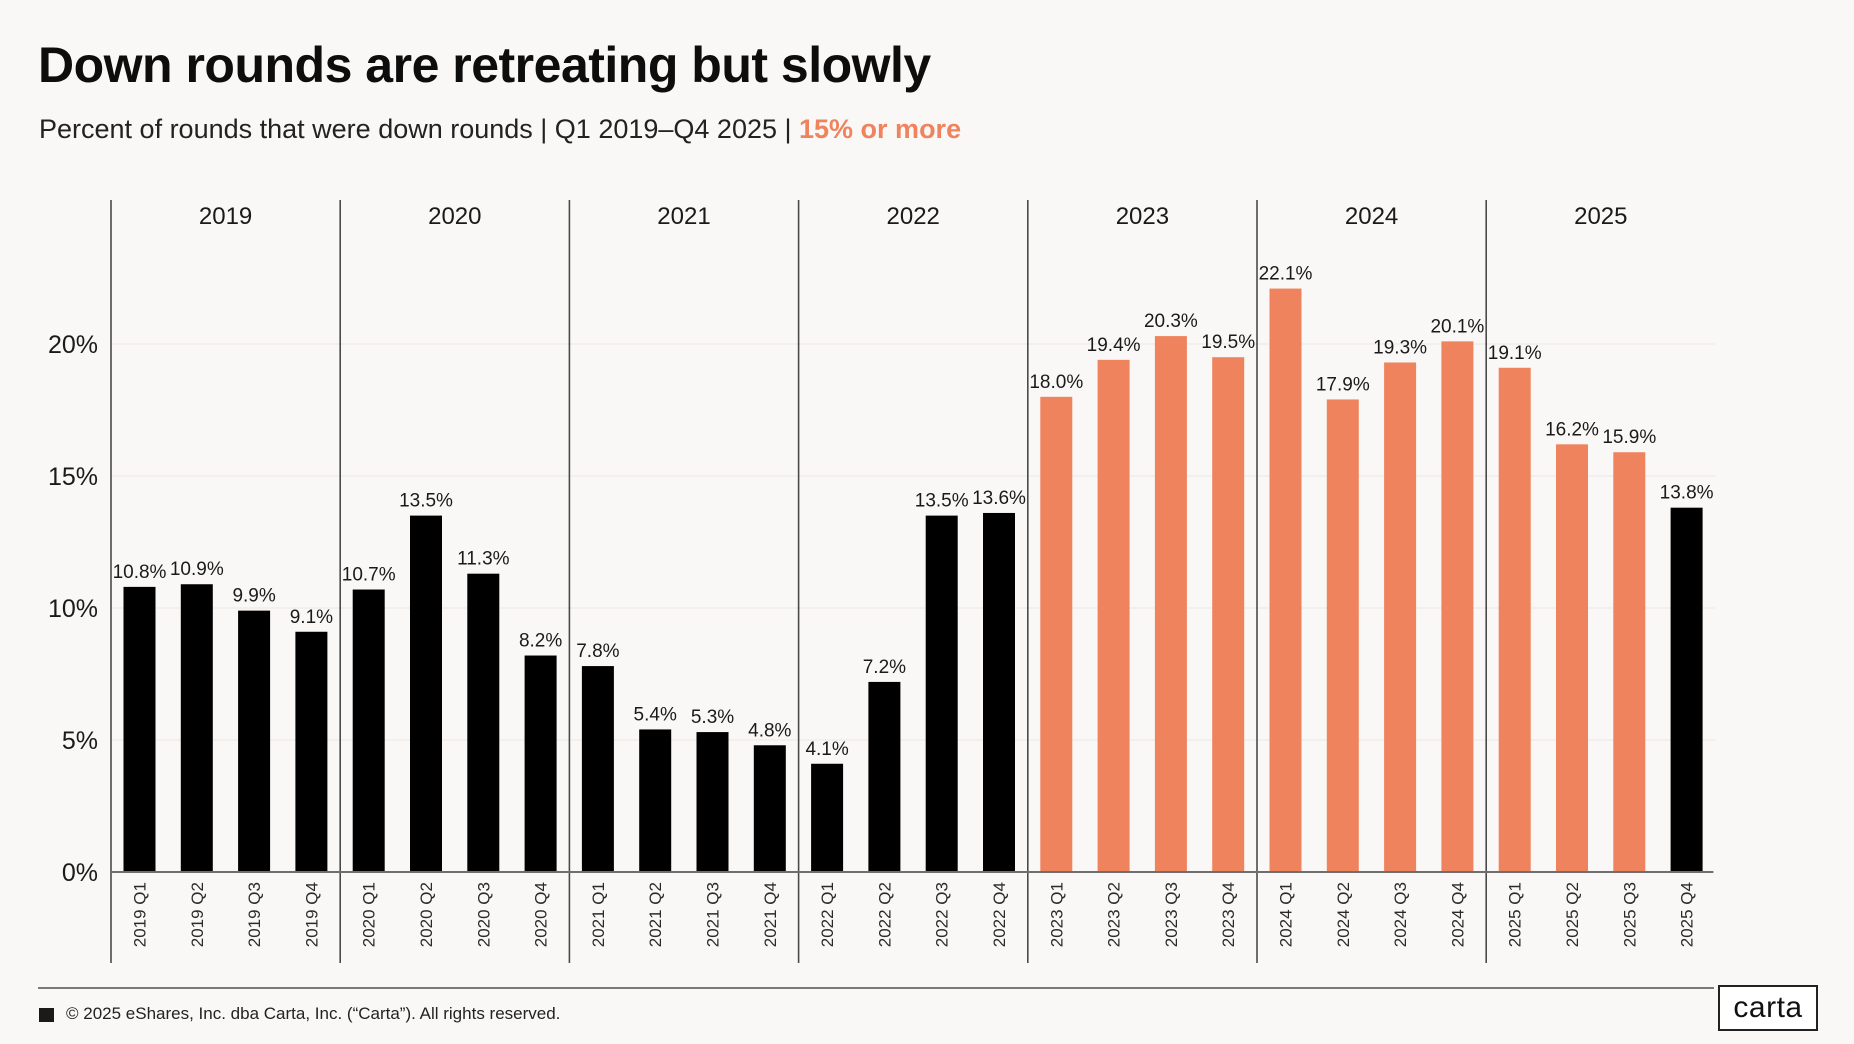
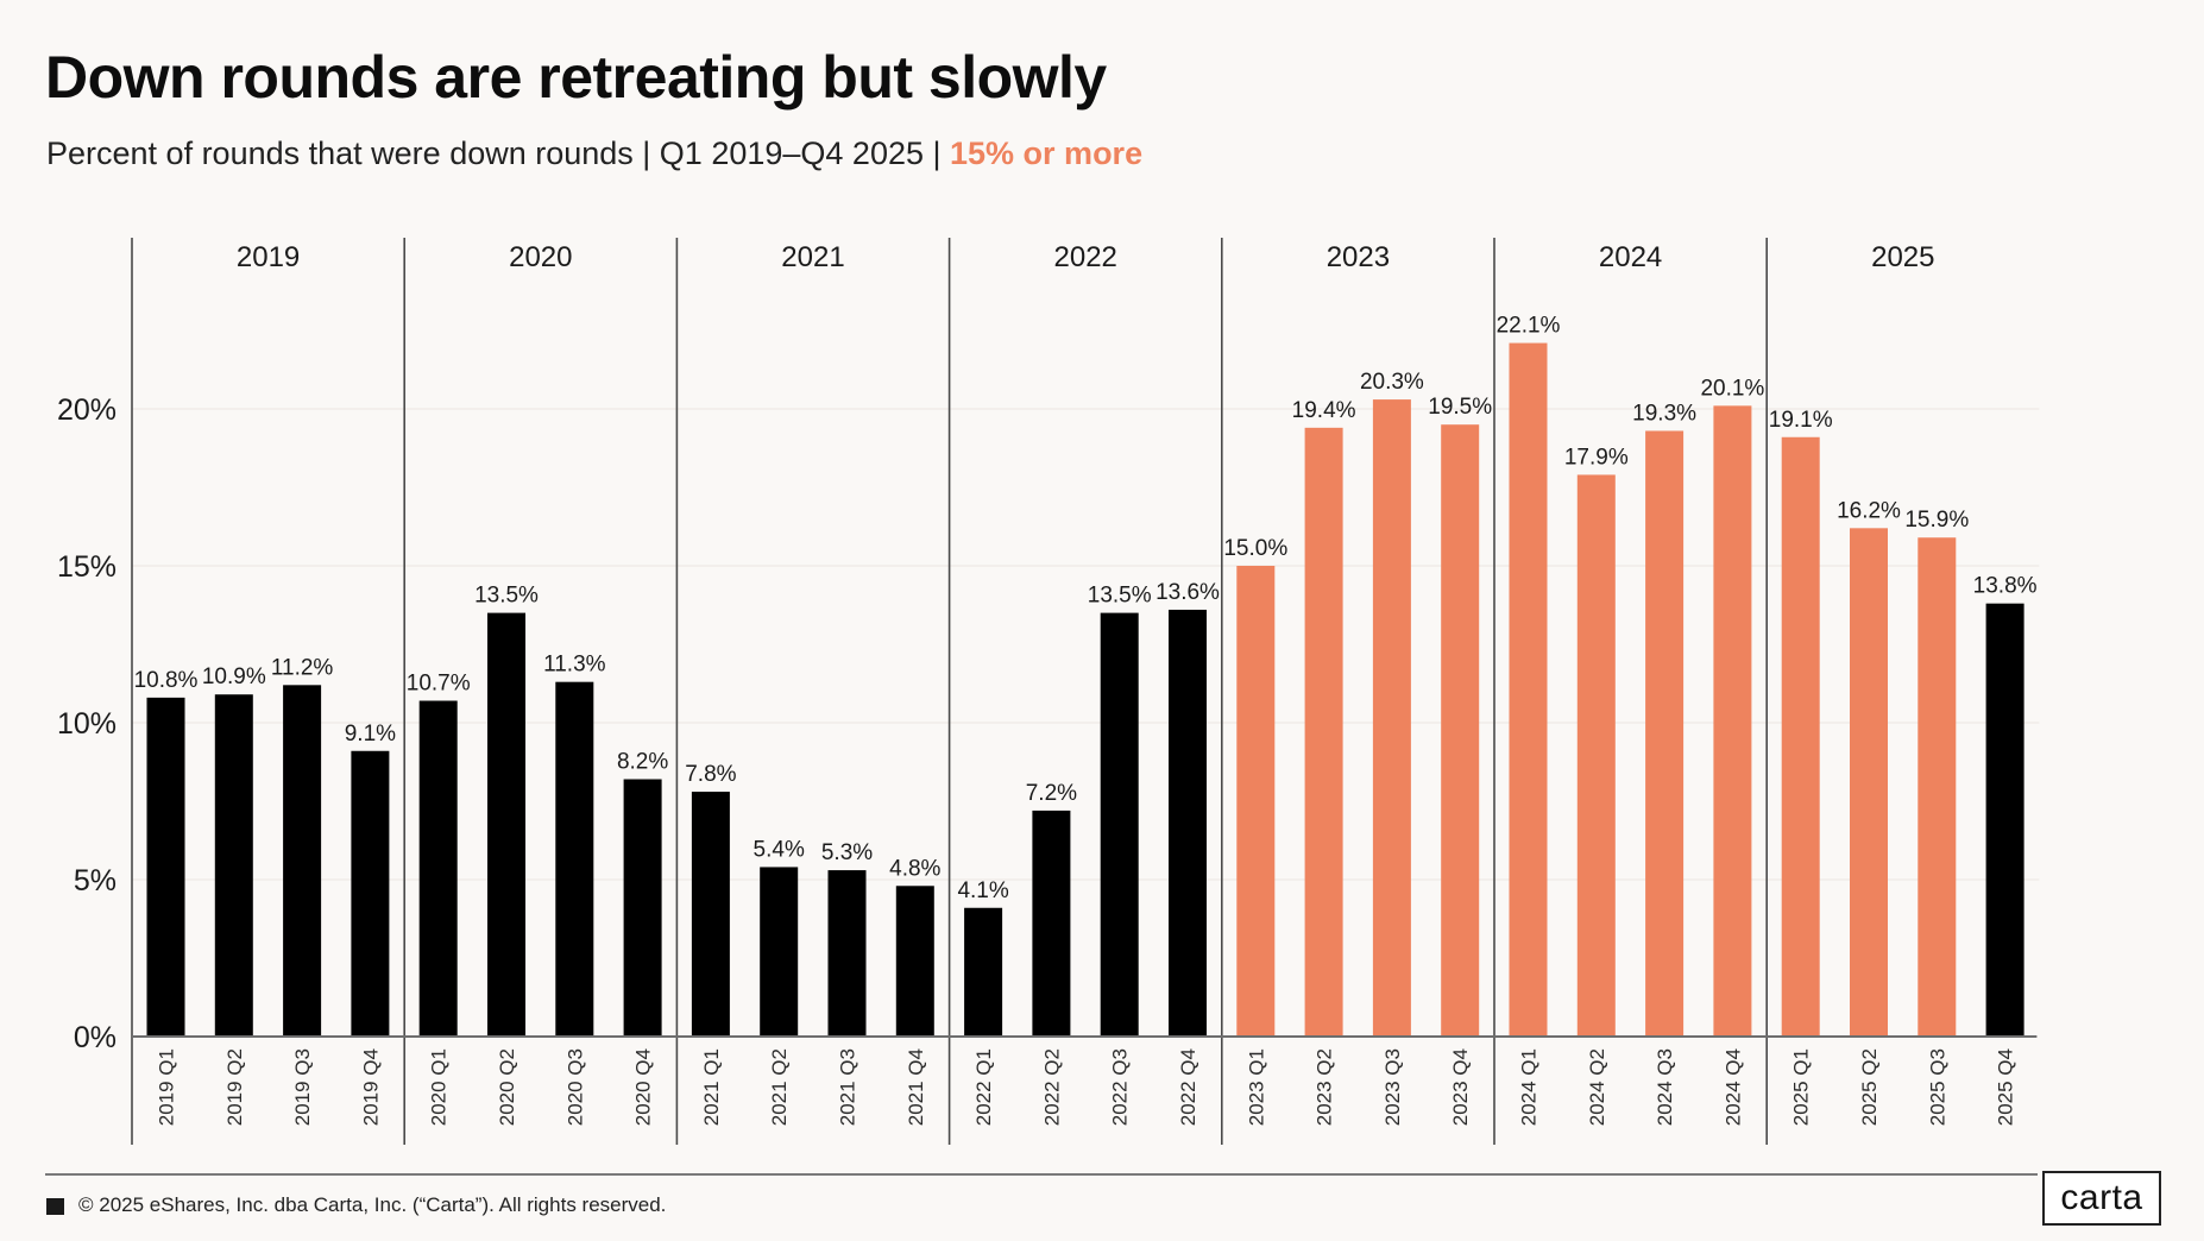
2019 Q3: 9.9% -> 11.2%
2023 Q1: 18.0% -> 15.0%
